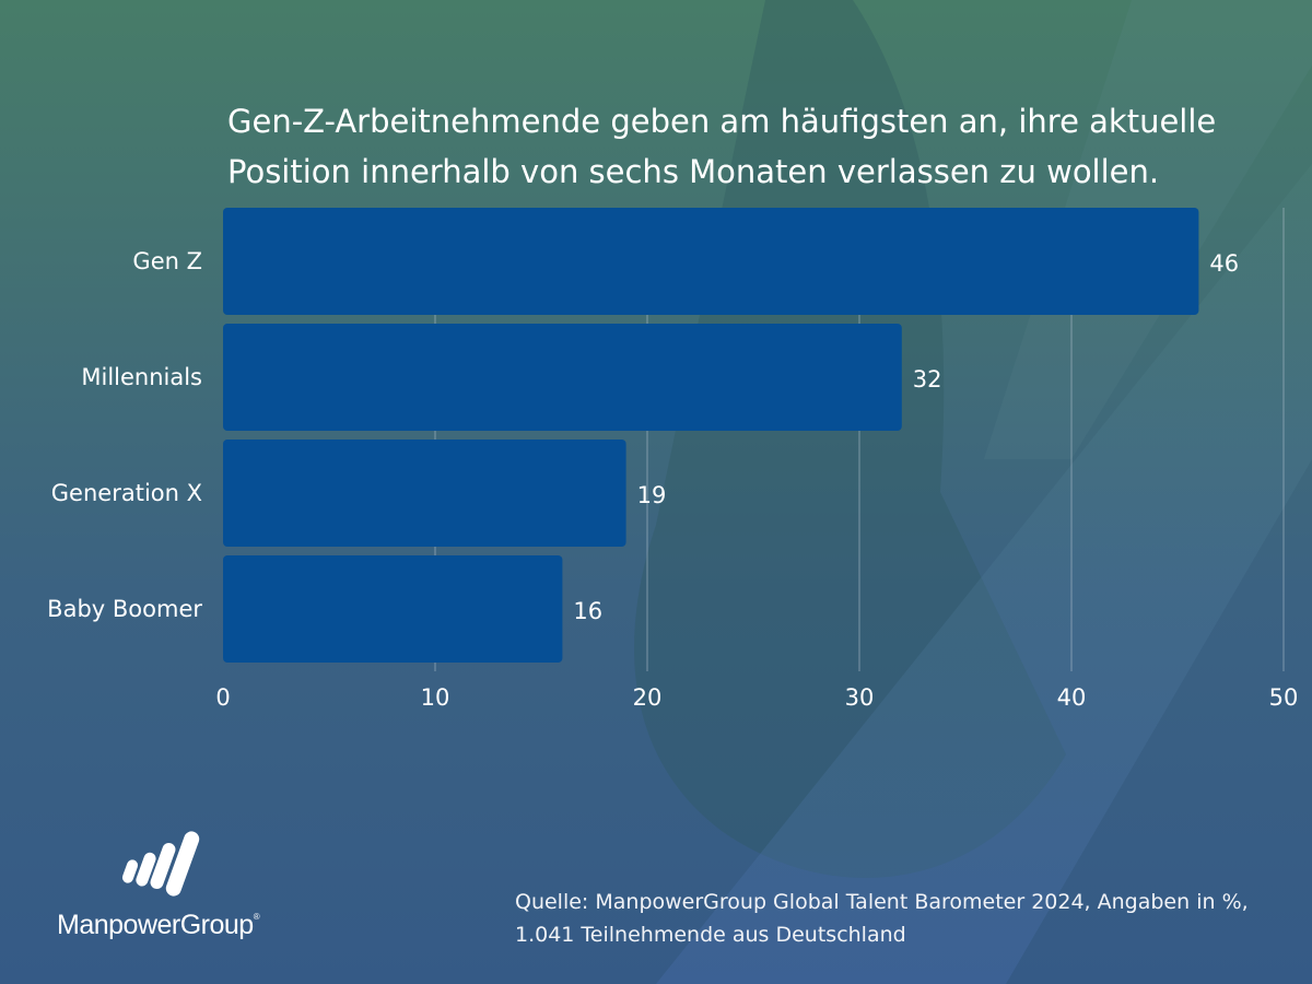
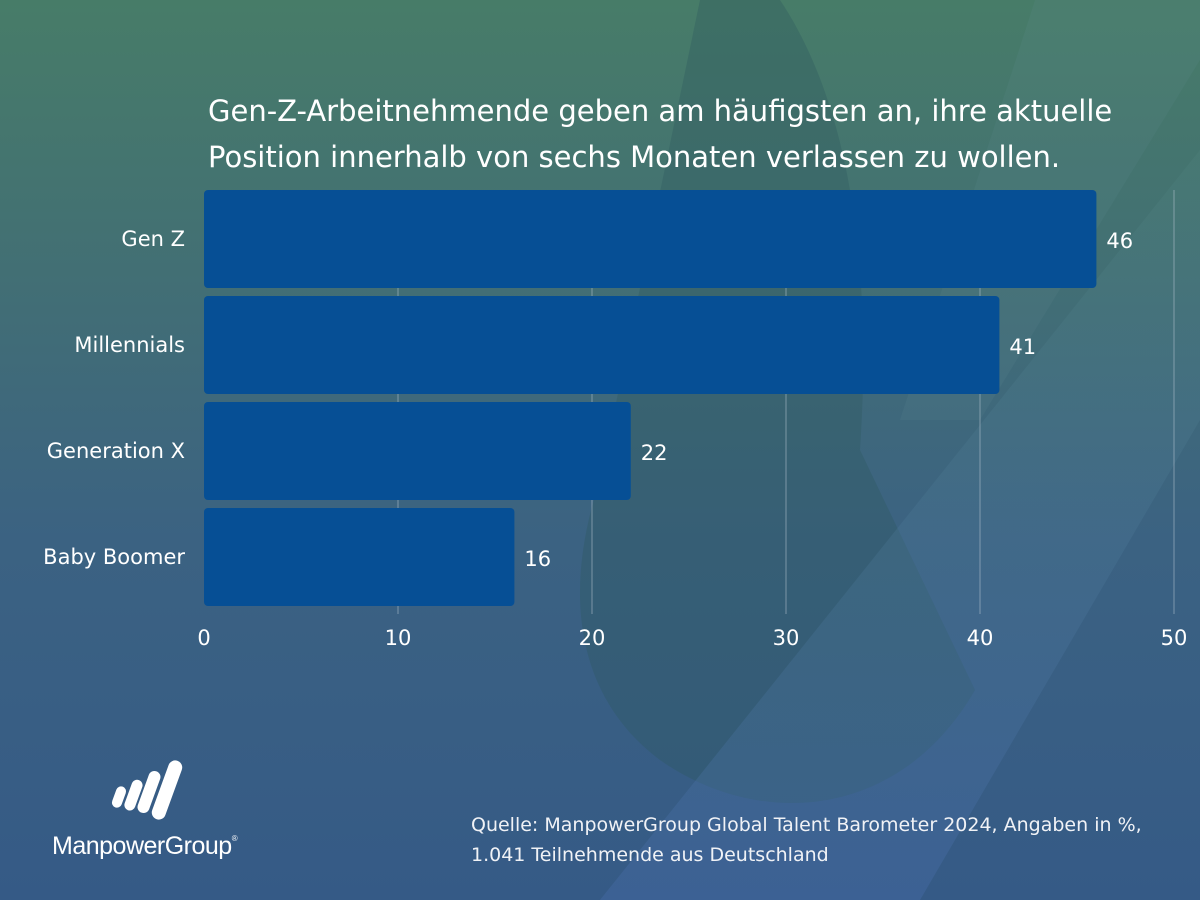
Millennials: 32 -> 41
Generation X: 19 -> 22
